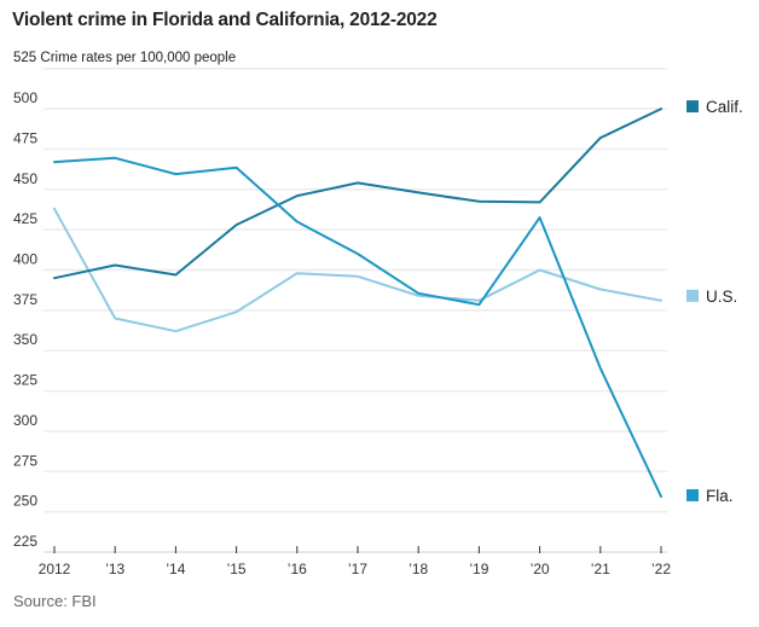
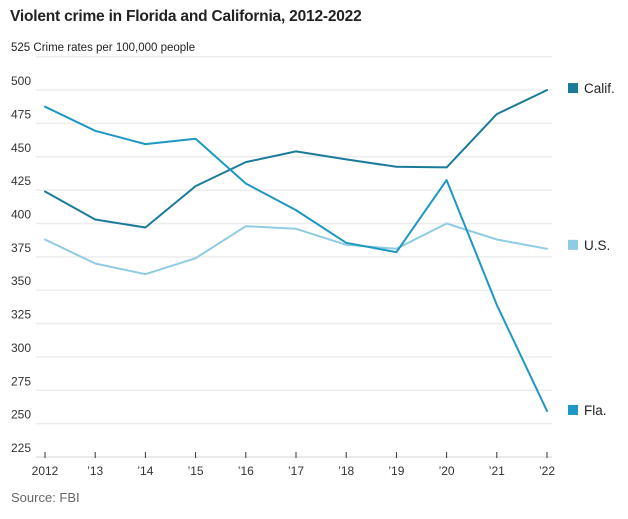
Calif./2012: 395 -> 424
U.S./2012: 438 -> 388
Fla./2012: 467 -> 488
